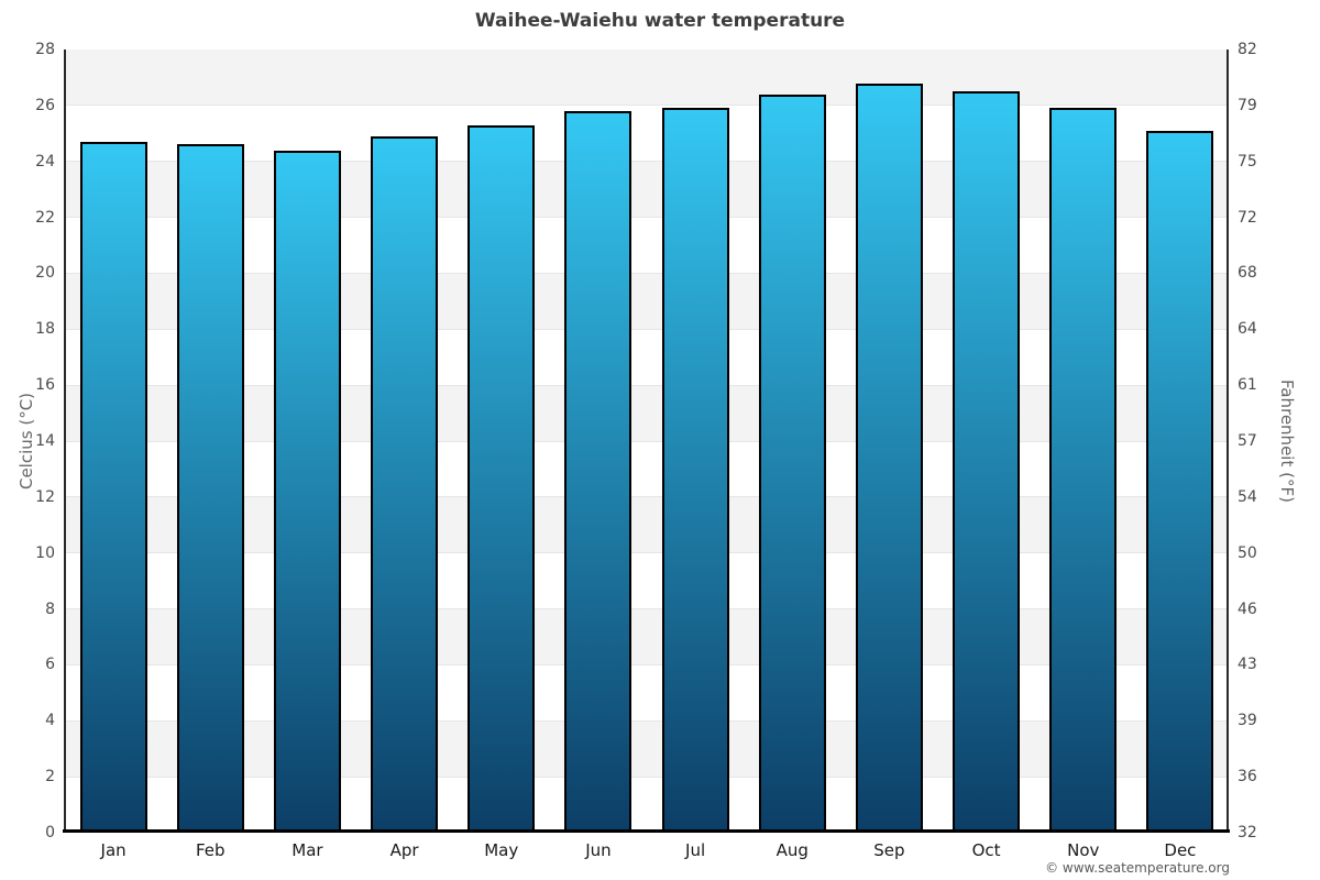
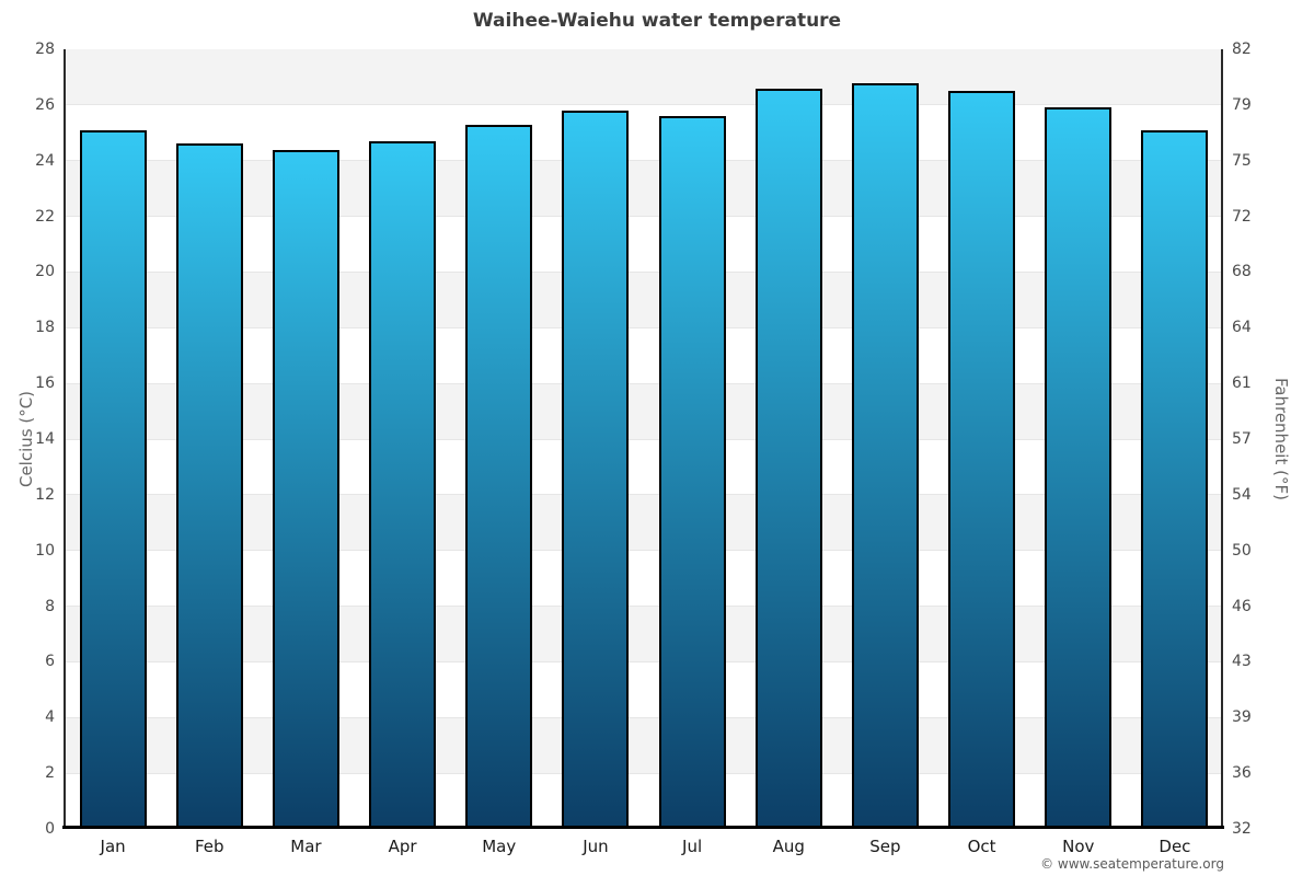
Jan: 24.7 -> 25.1
Apr: 24.9 -> 24.7
Jul: 25.9 -> 25.6
Aug: 26.4 -> 26.6
